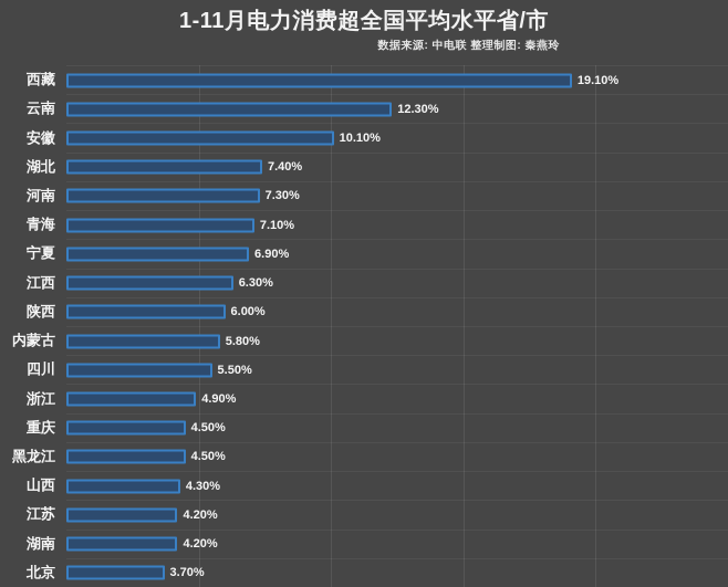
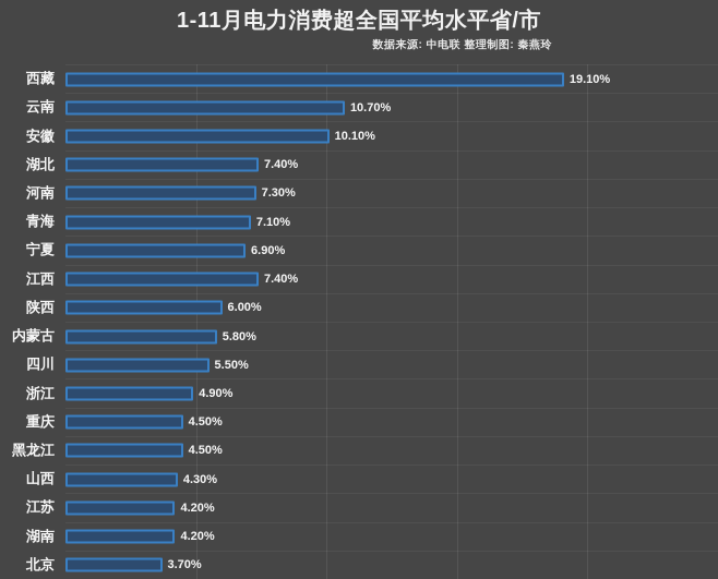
云南: 12.30% -> 10.70%
江西: 6.30% -> 7.40%
